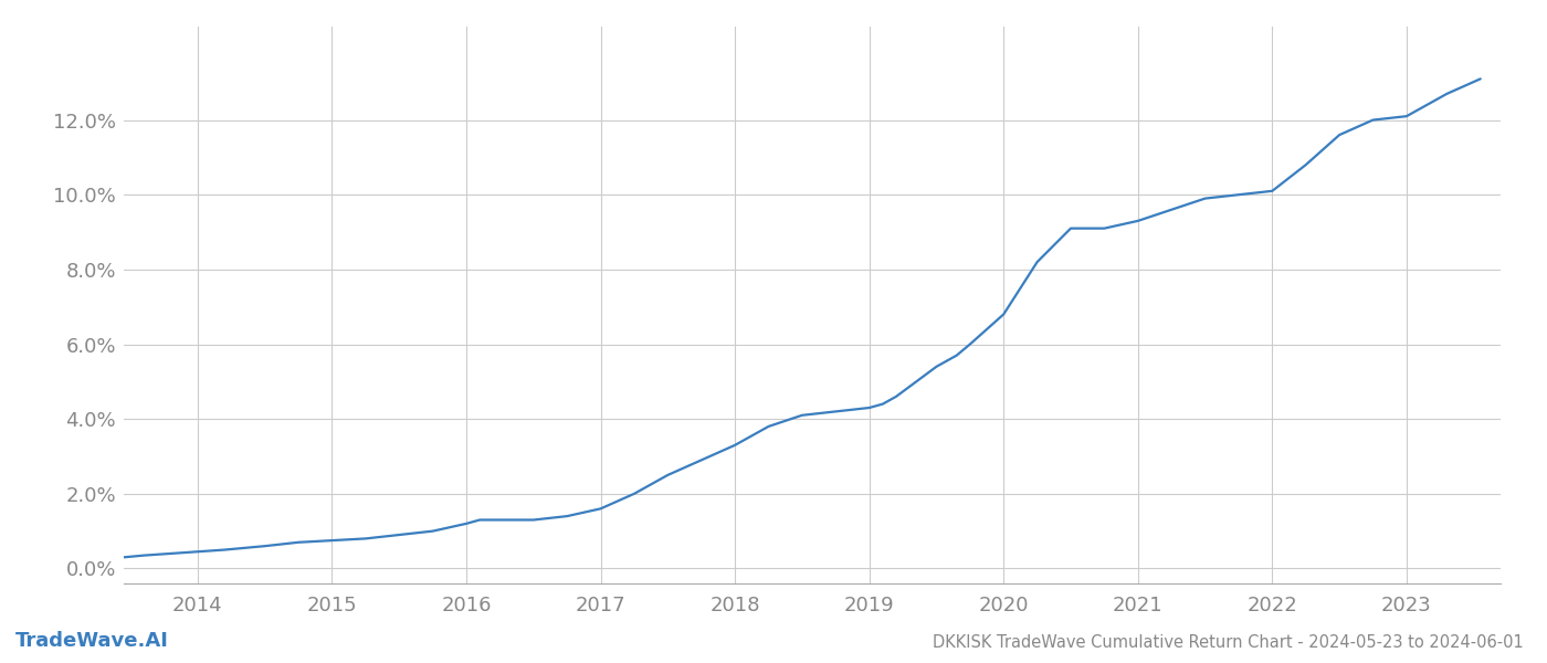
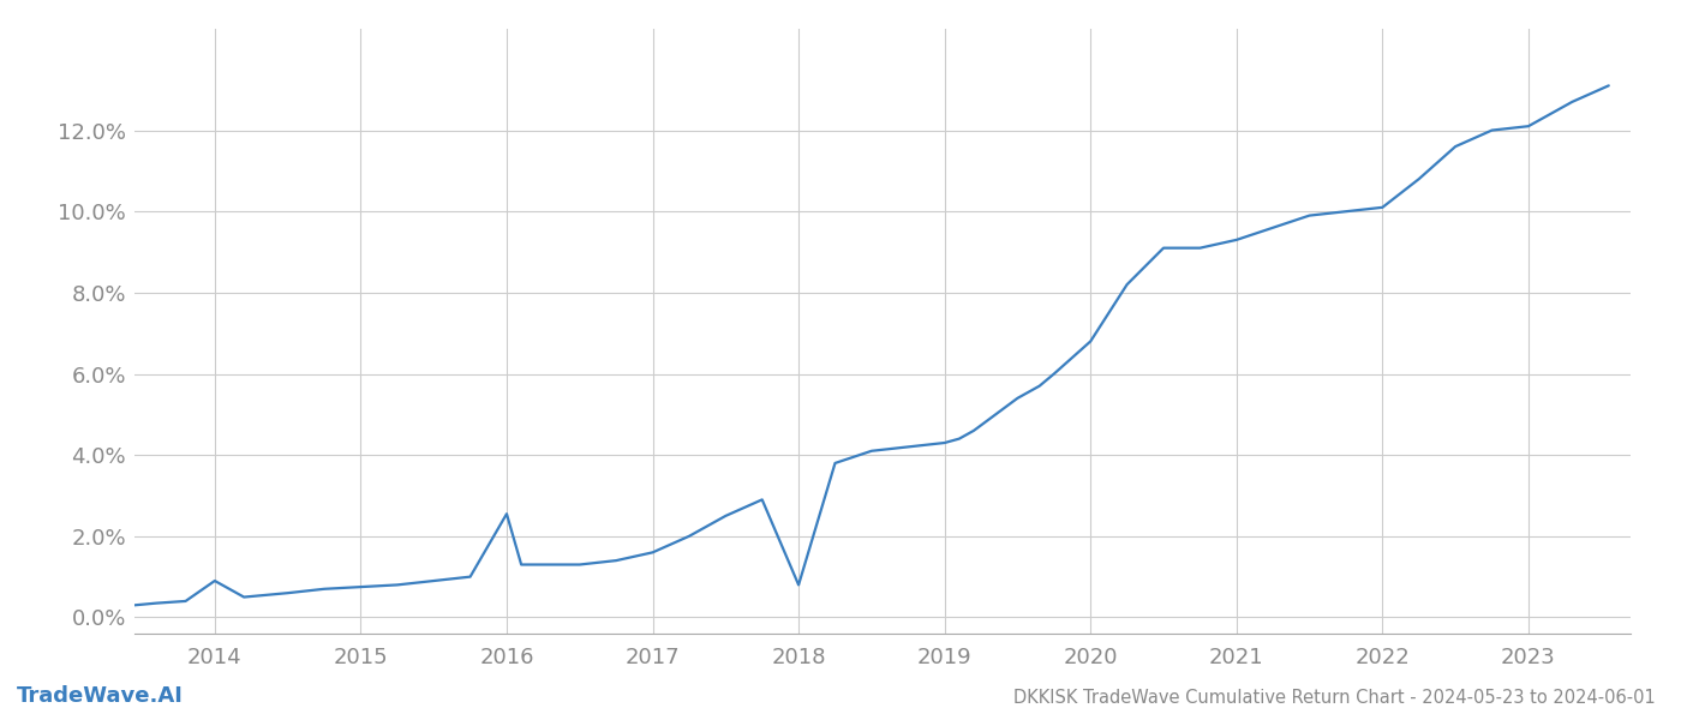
2014: 0.45% -> 0.90%
2016: 1.20% -> 2.55%
2018: 3.30% -> 0.80%
